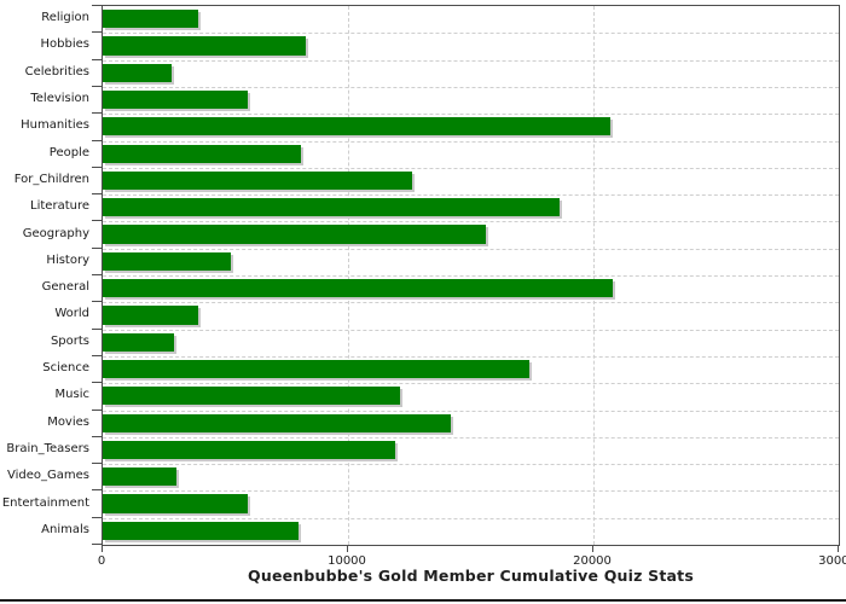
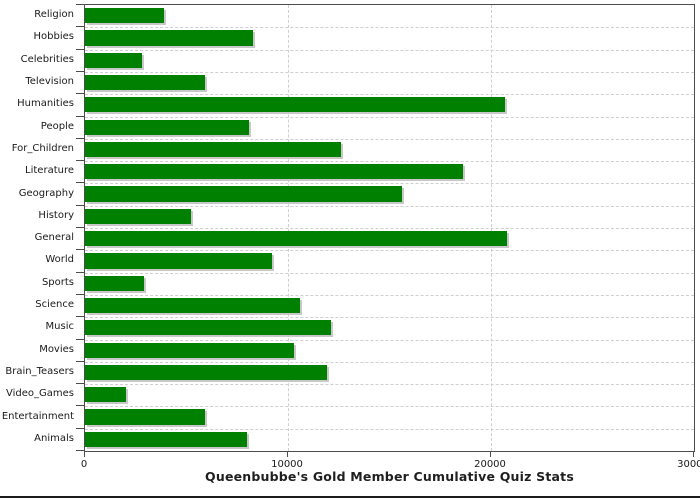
World: 3900 -> 9200
Science: 17400 -> 10600
Movies: 14200 -> 10300
Video_Games: 3000 -> 2000
